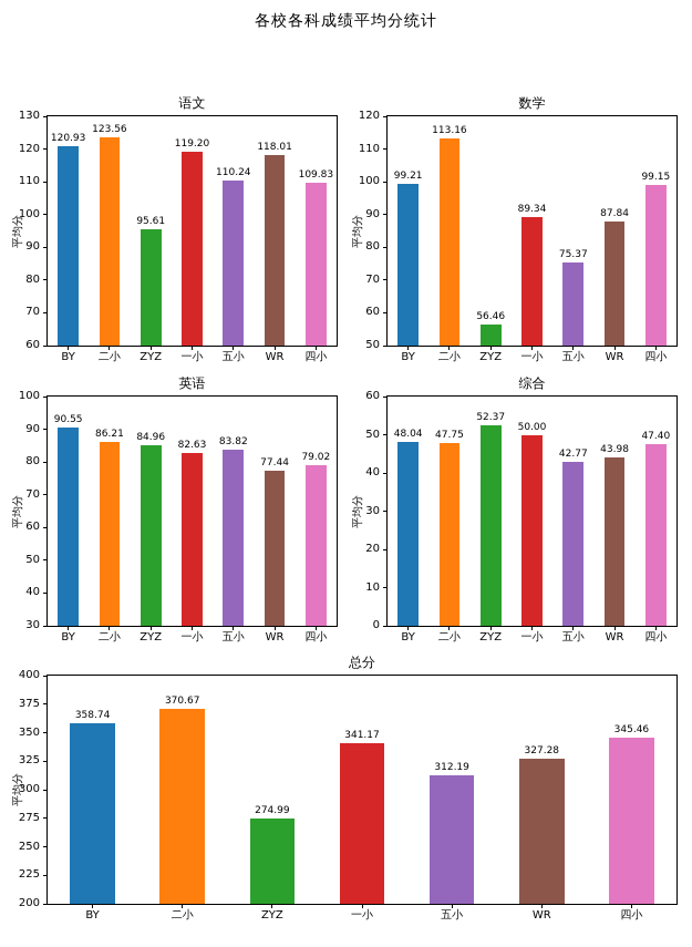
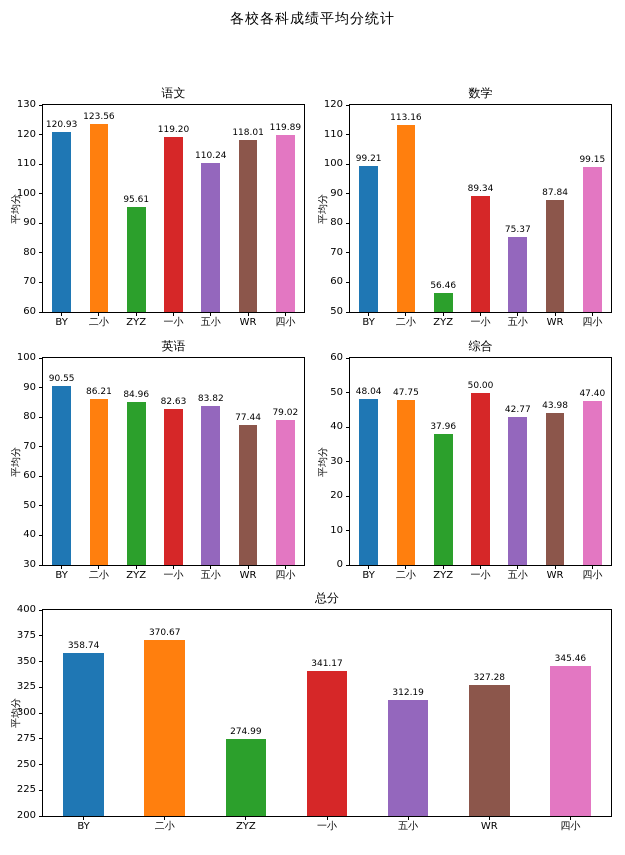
语文/四小: 109.83 -> 119.89
综合/ZYZ: 52.37 -> 37.96
